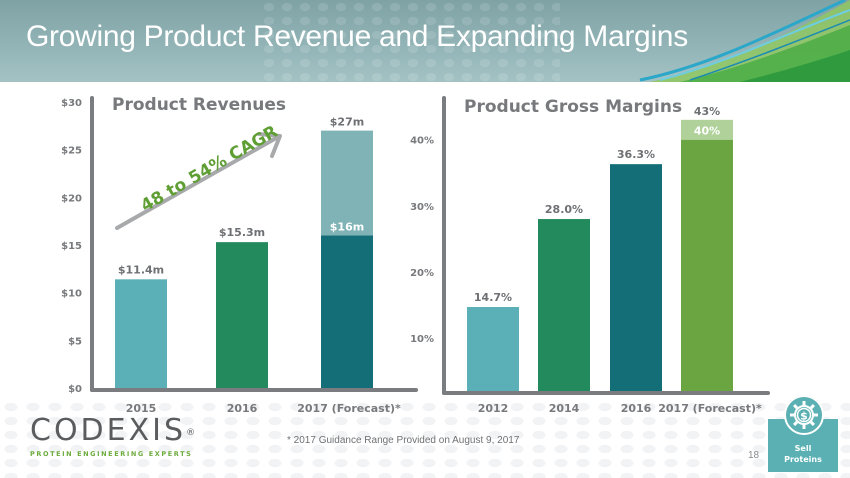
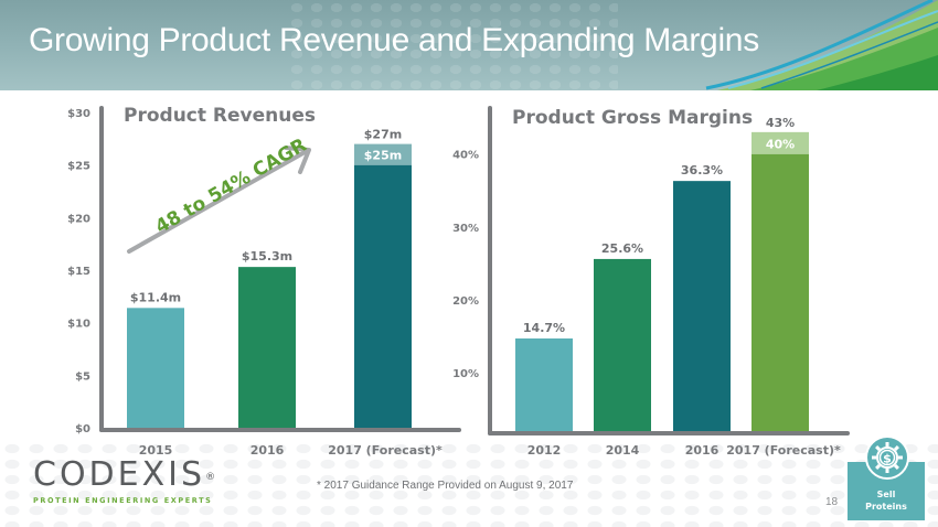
Product Revenues/2017 (Forecast)*: $16m -> $25m
Product Gross Margins/2014: 28.0% -> 25.6%
